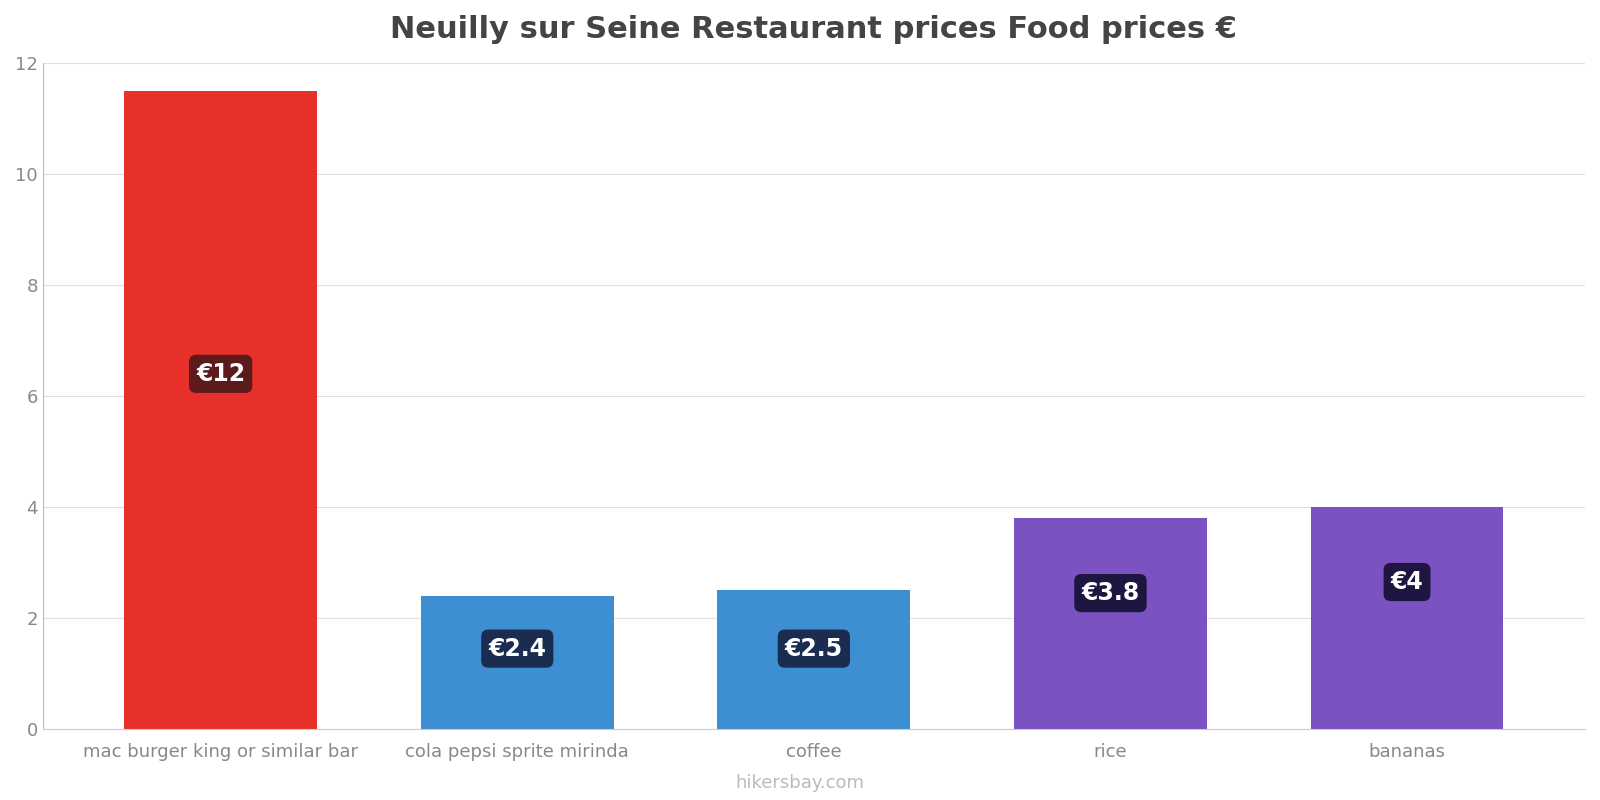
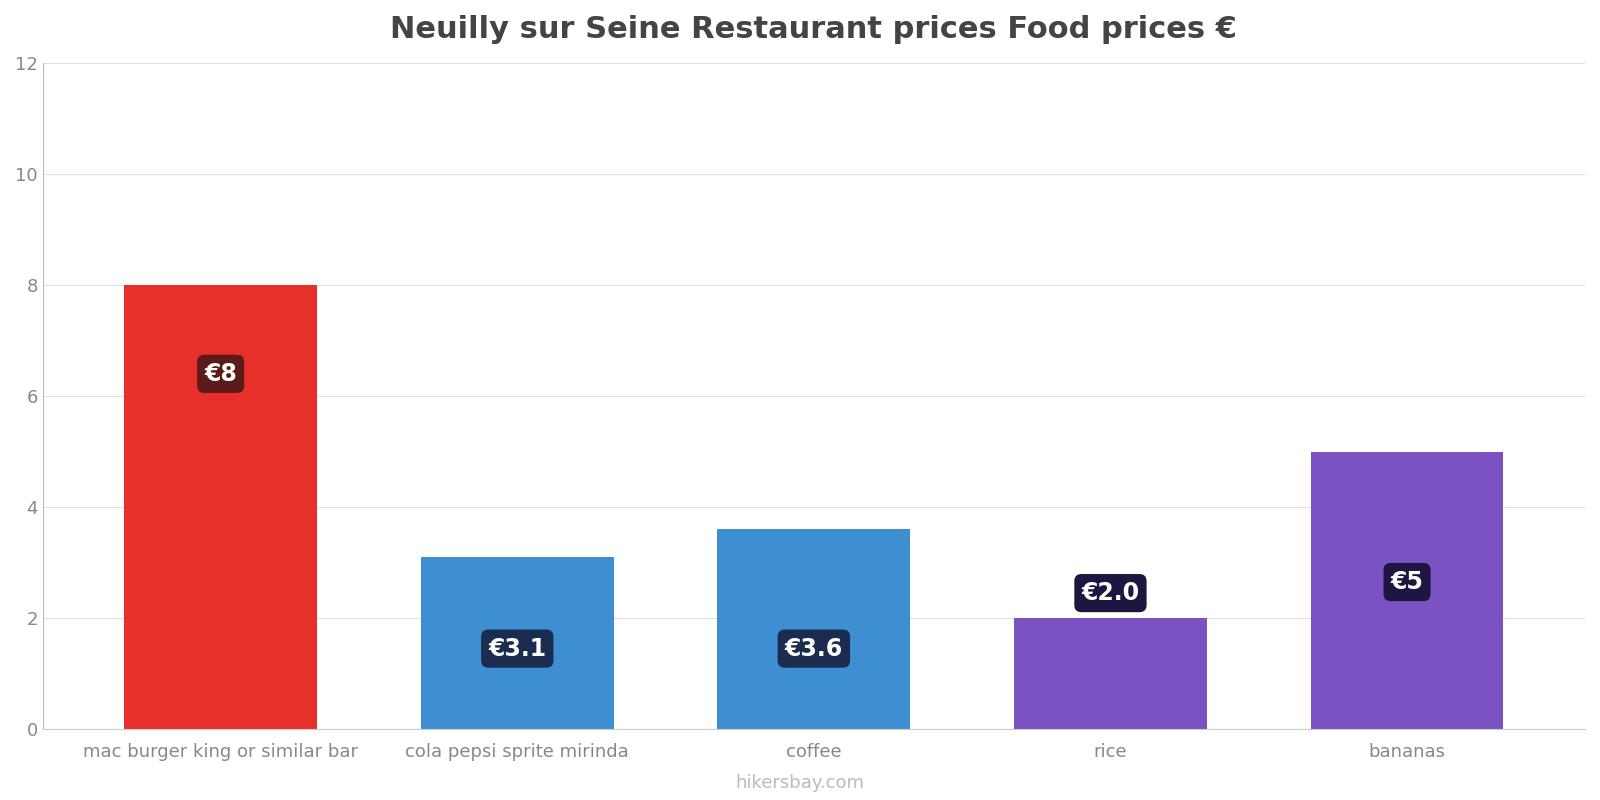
mac burger king or similar bar: €12 -> €8
cola pepsi sprite mirinda: €2.4 -> €3.1
coffee: €2.5 -> €3.6
rice: €3.8 -> €2.0
bananas: €4 -> €5
